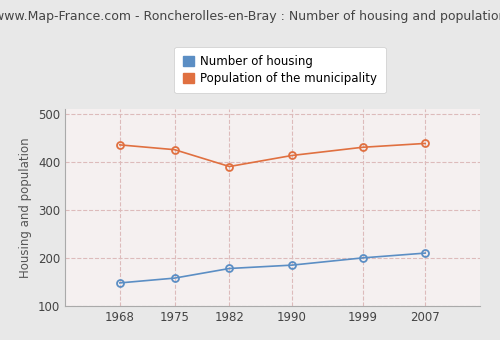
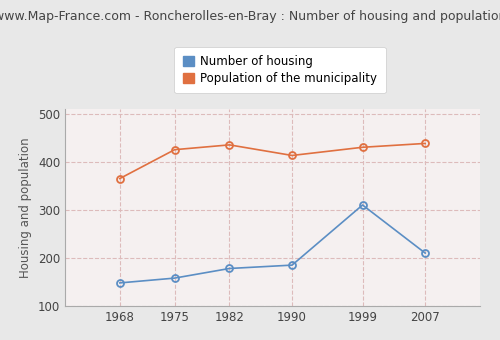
Population of the municipality/1968: 435 -> 365
Population of the municipality/1982: 390 -> 435
Number of housing/1999: 200 -> 310
